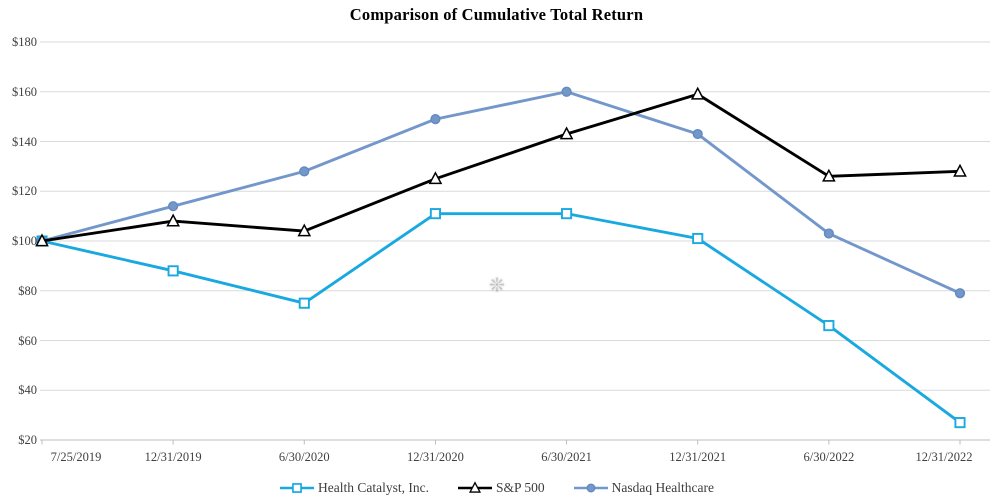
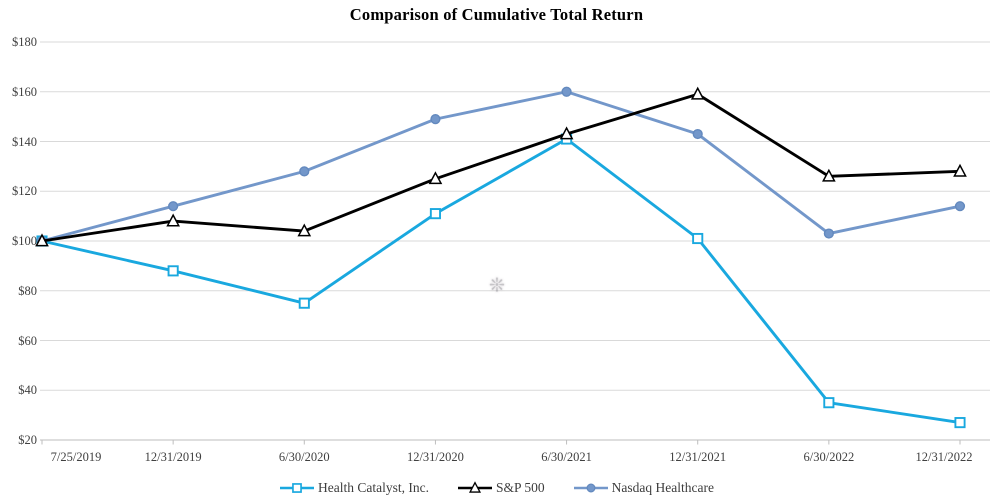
Health Catalyst, Inc./6/30/2021: $111 -> $141
Health Catalyst, Inc./6/30/2022: $66 -> $35
Nasdaq Healthcare/12/31/2022: $79 -> $114
